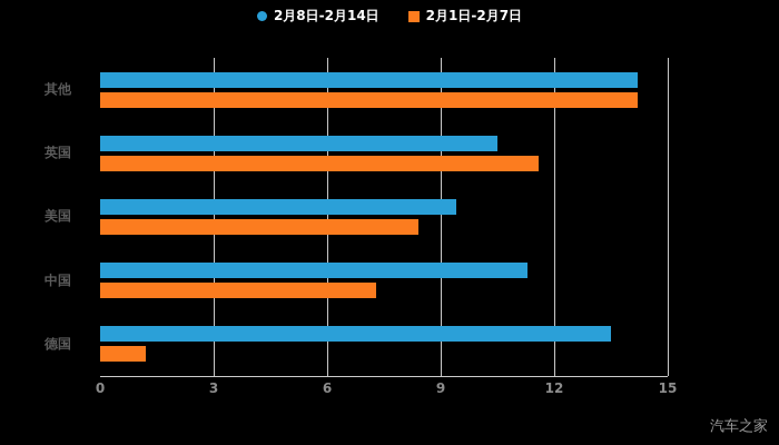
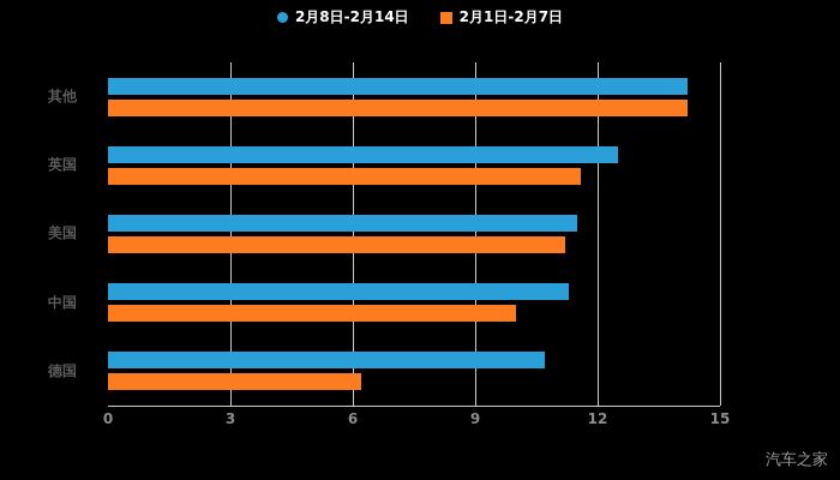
2月8日-2月14日/英国: 10.5 -> 12.5
2月8日-2月14日/美国: 9.4 -> 11.5
2月1日-2月7日/美国: 8.4 -> 11.2
2月1日-2月7日/中国: 7.3 -> 10.0
2月8日-2月14日/德国: 13.5 -> 10.7
2月1日-2月7日/德国: 1.2 -> 6.2
